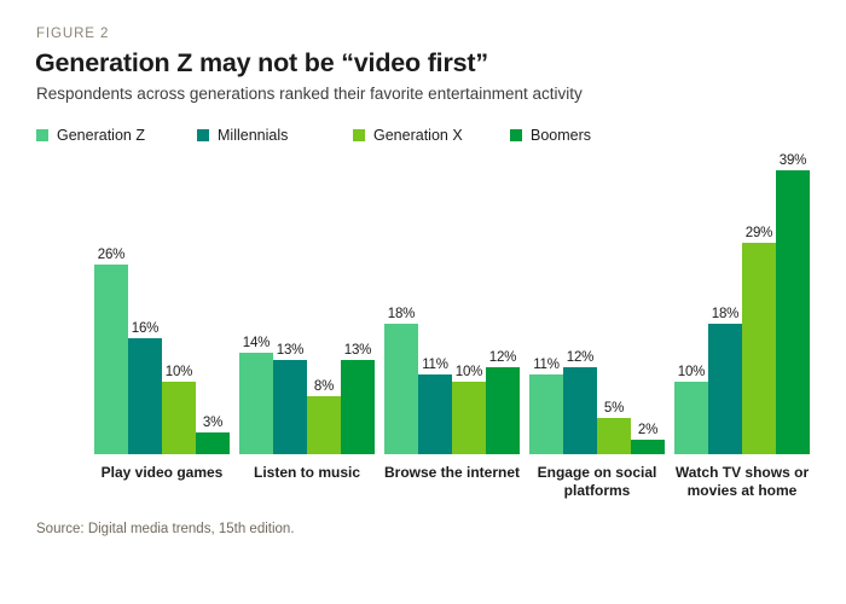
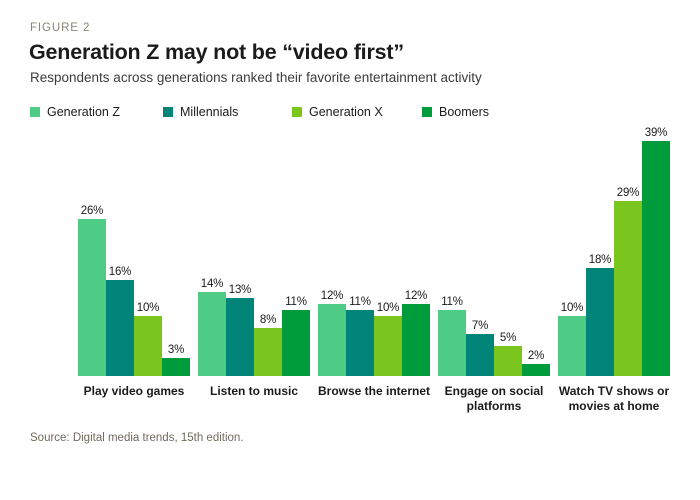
Boomers/Listen to music: 13% -> 11%
Generation Z/Browse the internet: 18% -> 12%
Millennials/Engage on social platforms: 12% -> 7%
